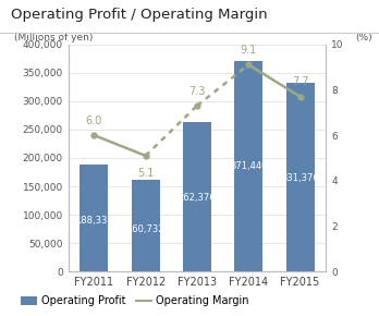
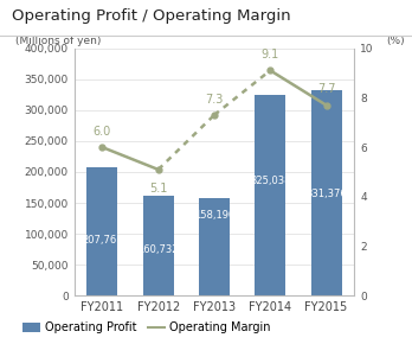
Operating Profit/FY2011: 188,331 -> 207,761
Operating Profit/FY2013: 262,376 -> 158,190
Operating Profit/FY2014: 371,440 -> 325,038
